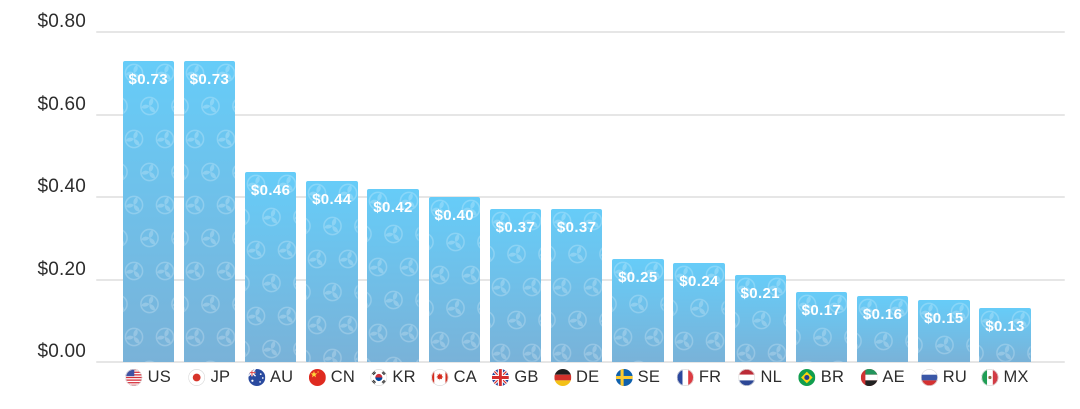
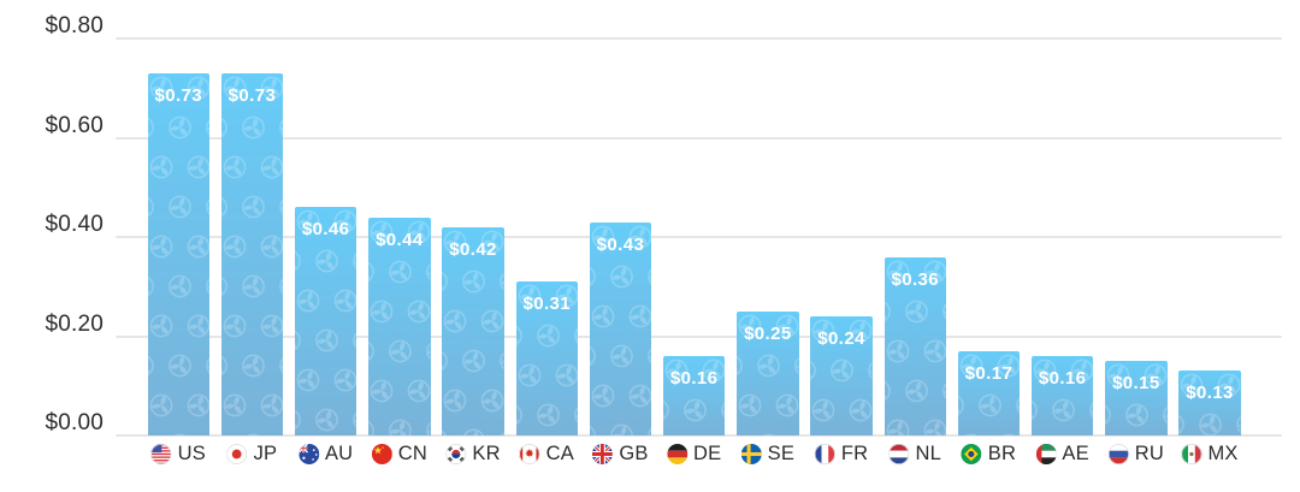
CA: $0.40 -> $0.31
GB: $0.37 -> $0.43
DE: $0.37 -> $0.16
NL: $0.21 -> $0.36
